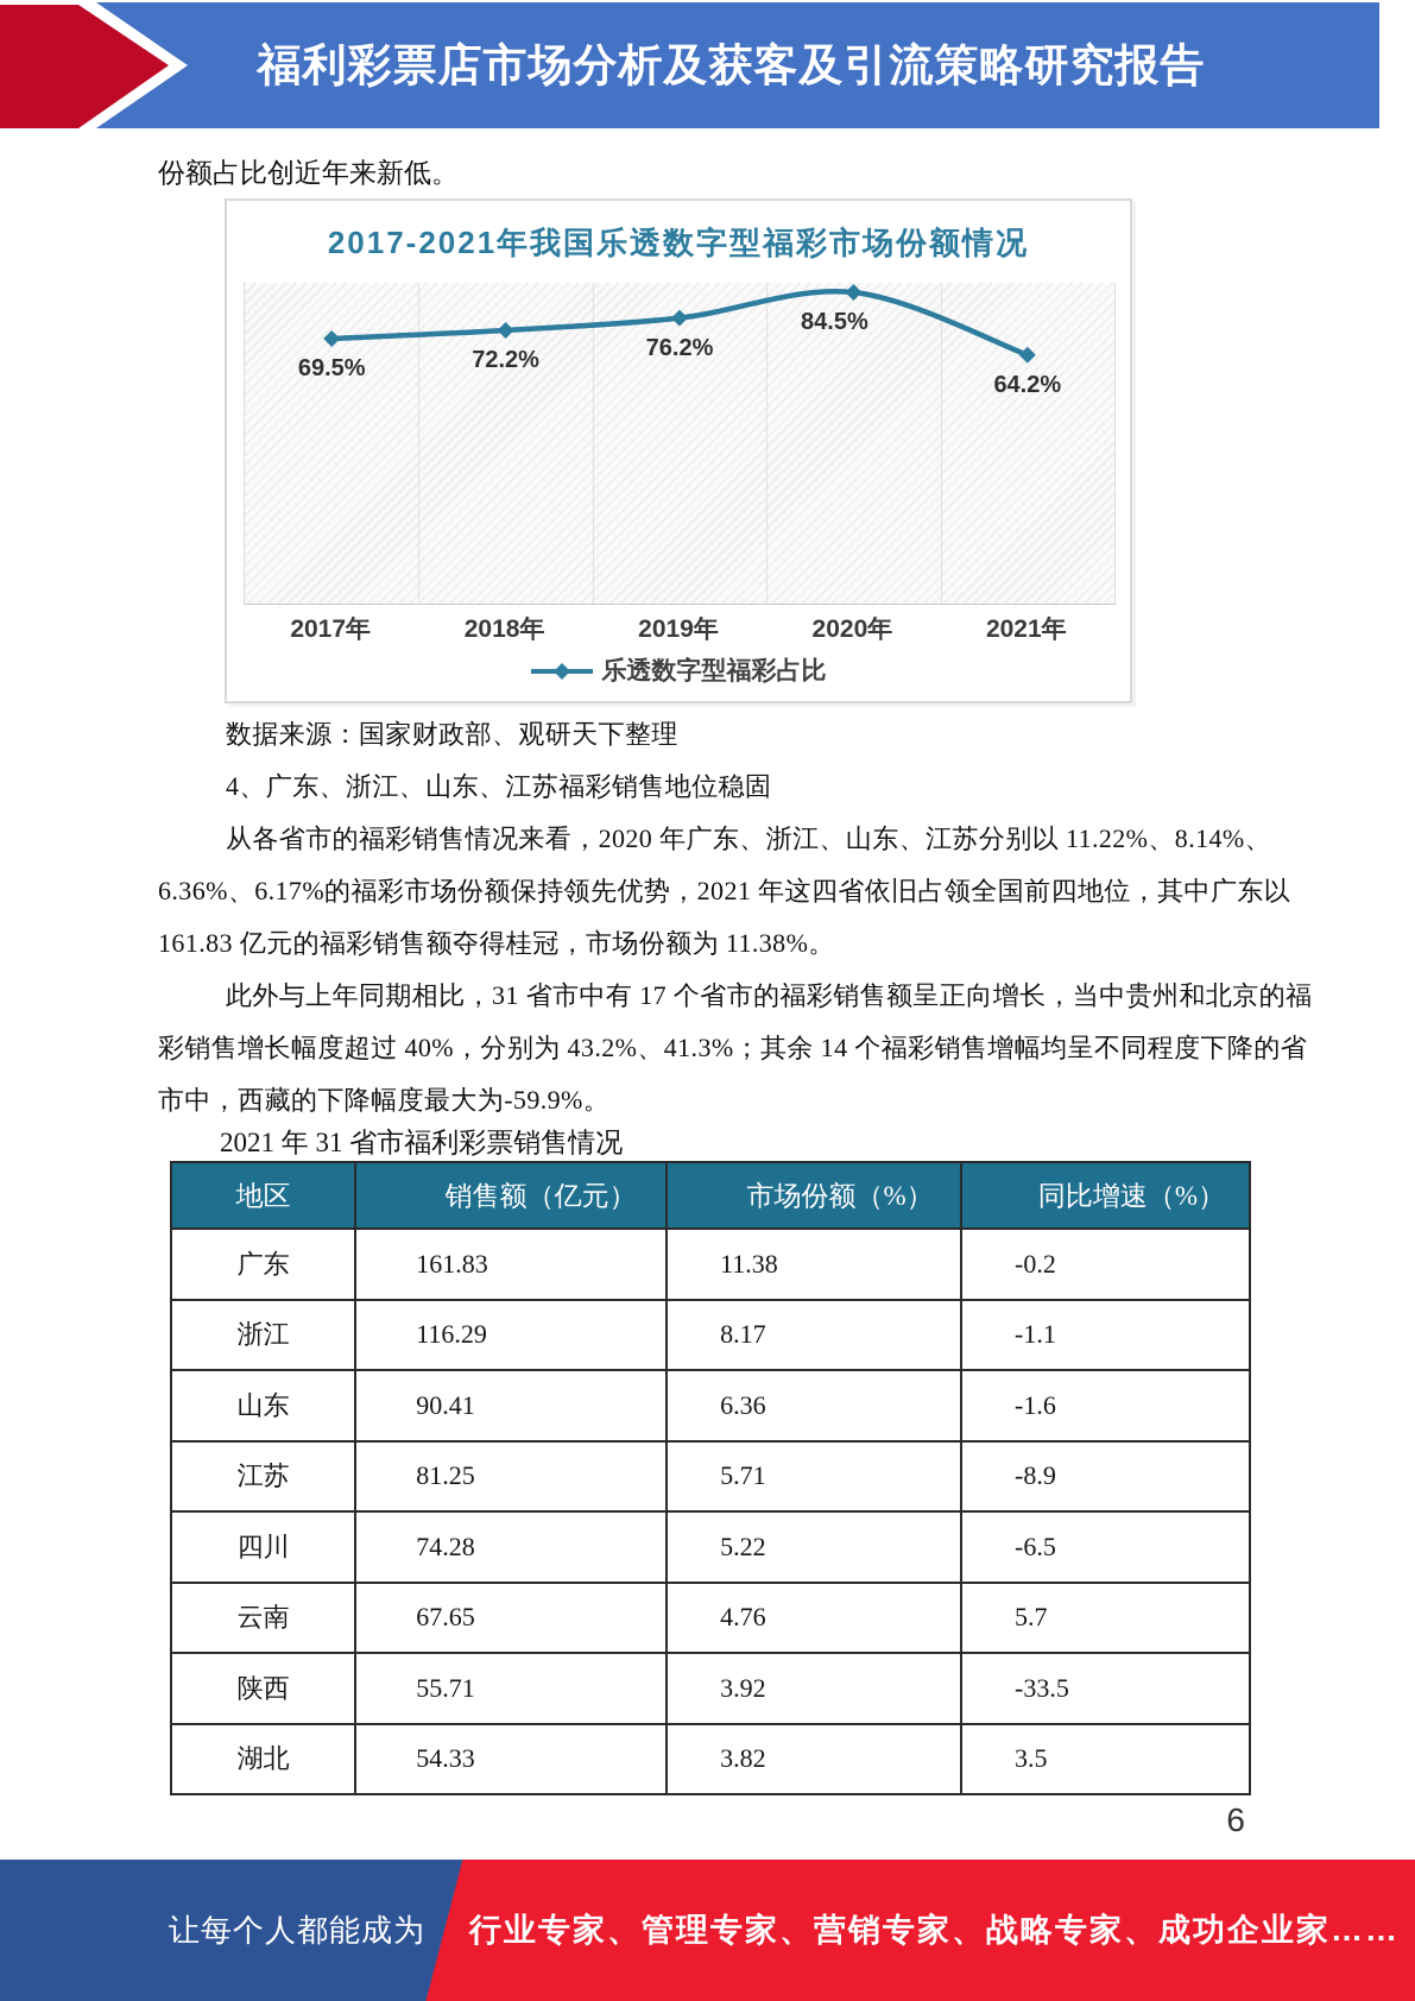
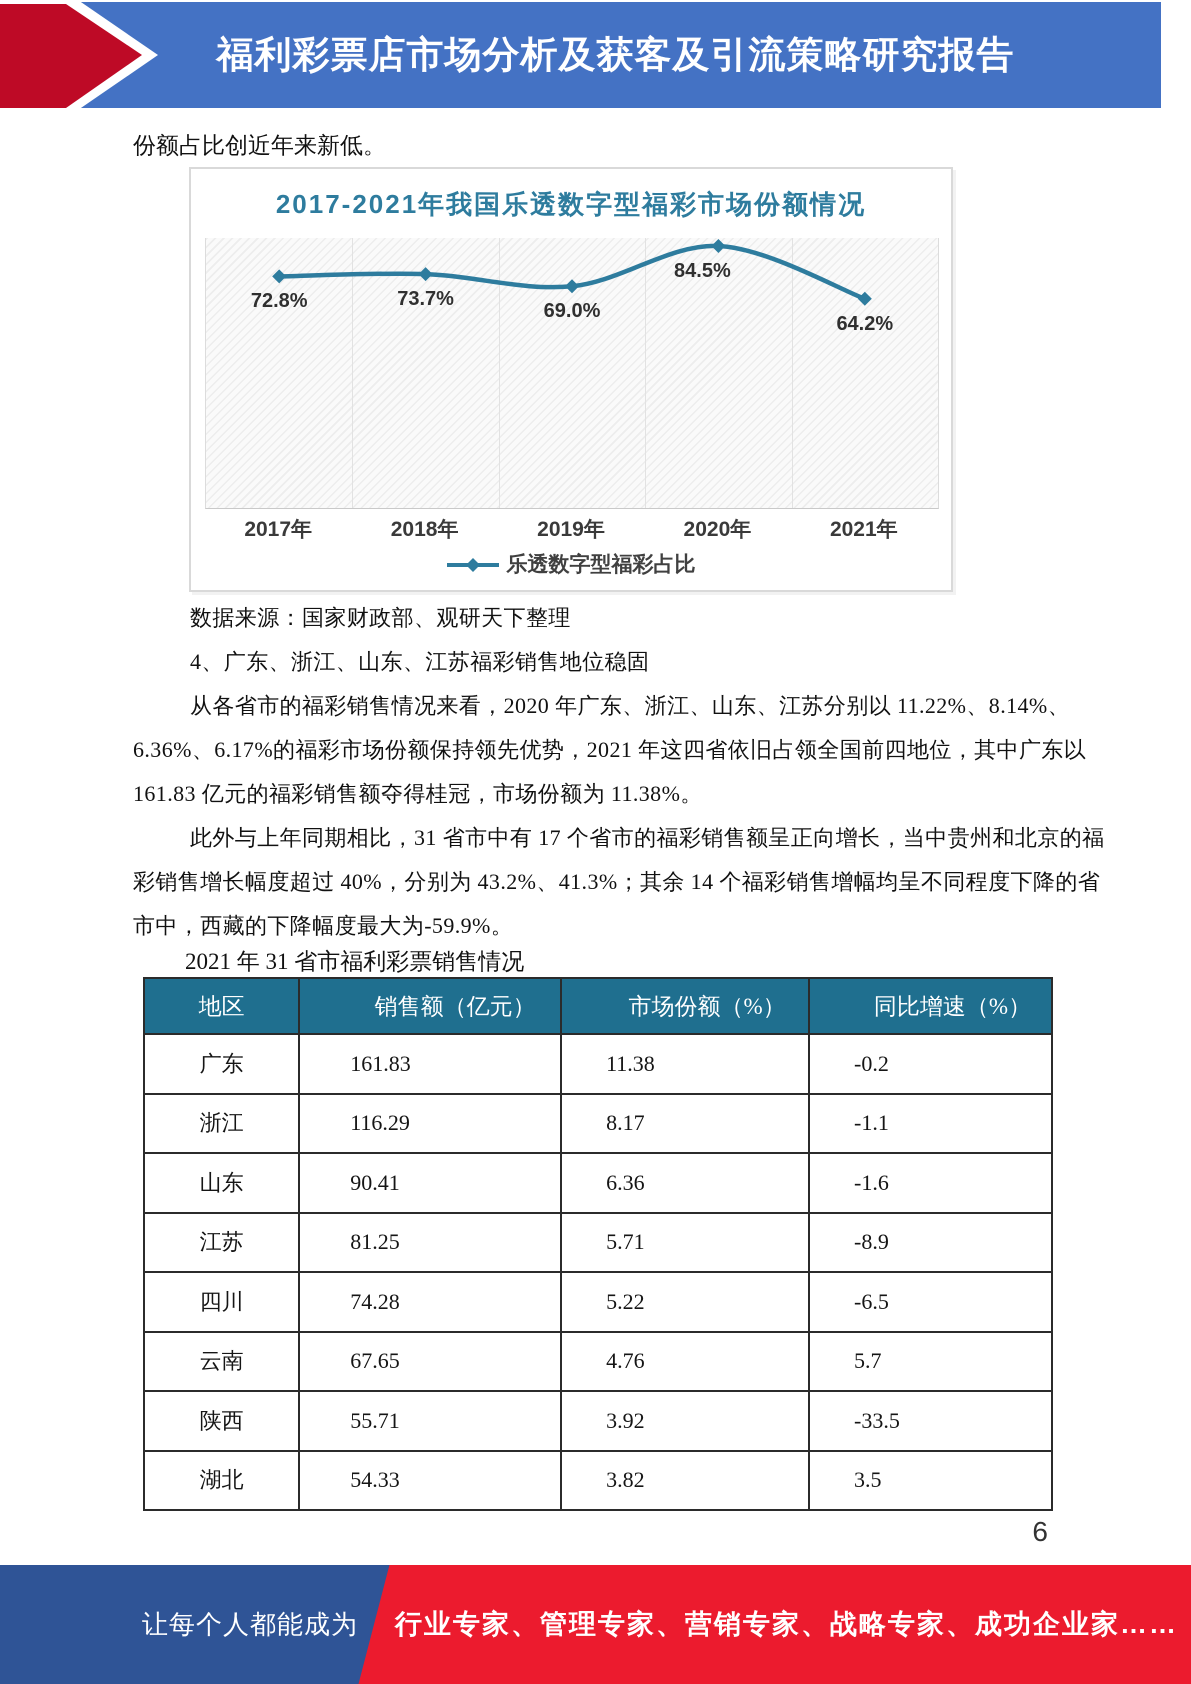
2017年: 69.5% -> 72.8%
2018年: 72.2% -> 73.7%
2019年: 76.2% -> 69.0%
